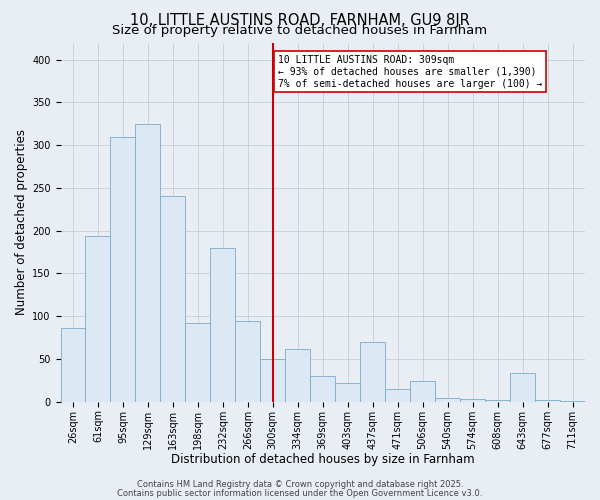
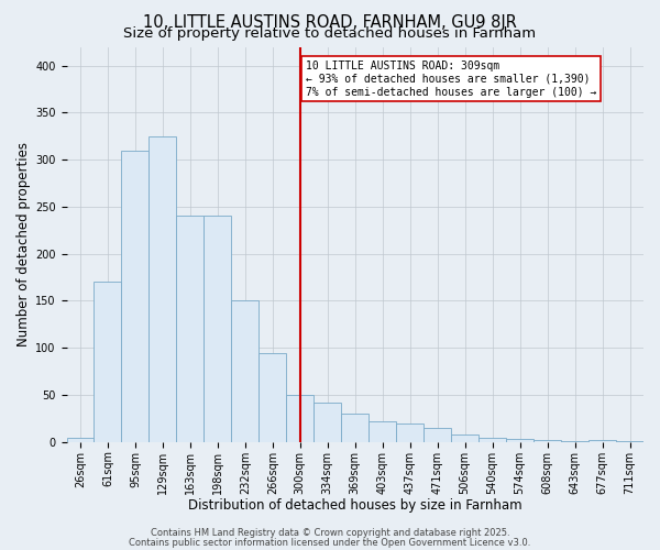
26sqm: 86 -> 5
61sqm: 194 -> 170
198sqm: 92 -> 240
232sqm: 180 -> 150
334sqm: 62 -> 42
437sqm: 70 -> 20
506sqm: 24 -> 8
643sqm: 34 -> 1
